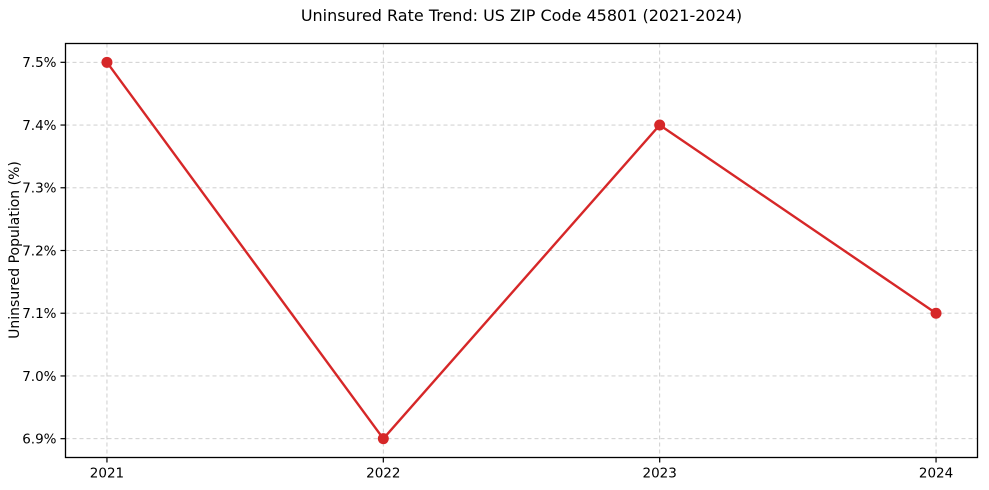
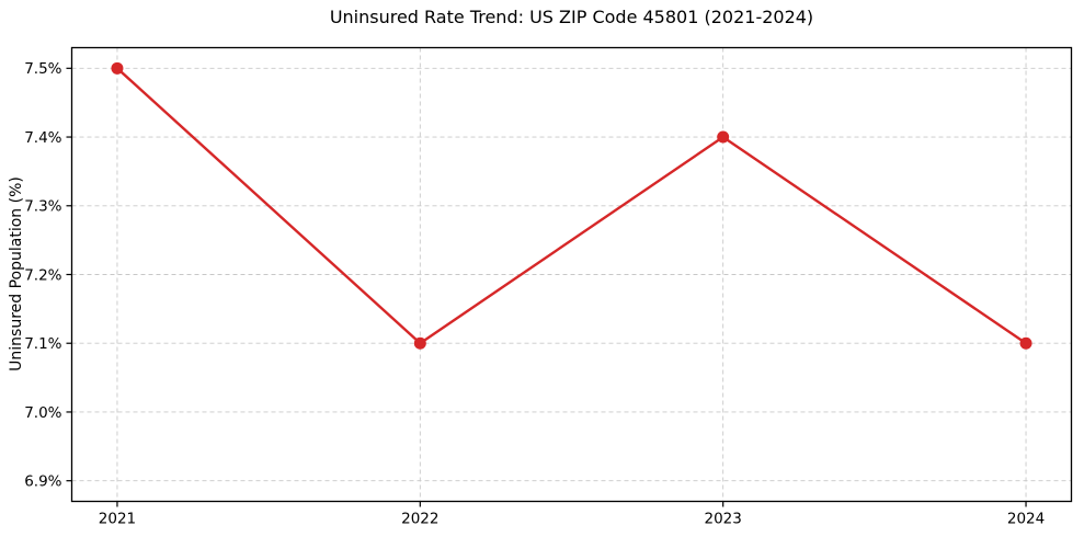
2022: 6.9% -> 7.1%
